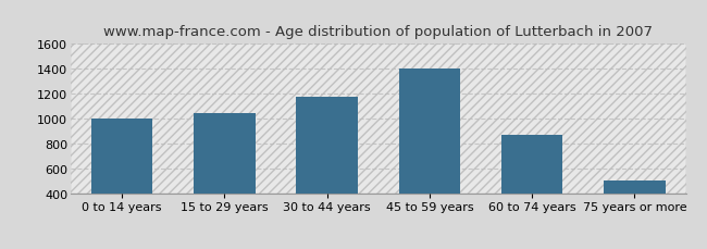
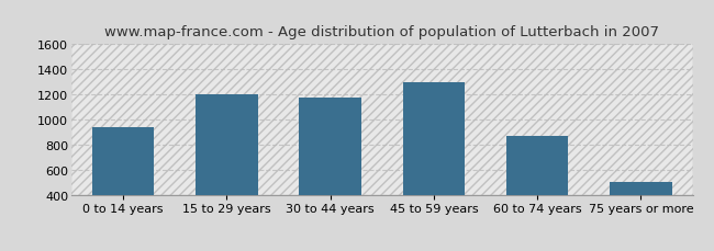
0 to 14 years: 1000 -> 940
15 to 29 years: 1050 -> 1200
45 to 59 years: 1400 -> 1300
